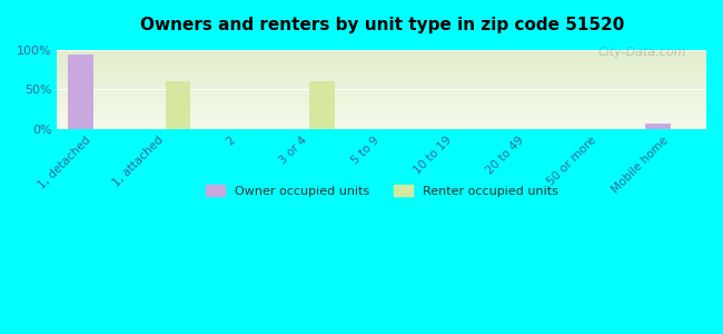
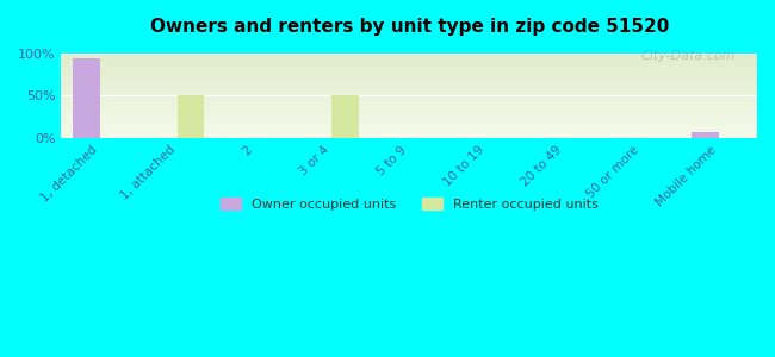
Renter occupied units/1, attached: 60% -> 50%
Renter occupied units/3 or 4: 60% -> 50%
